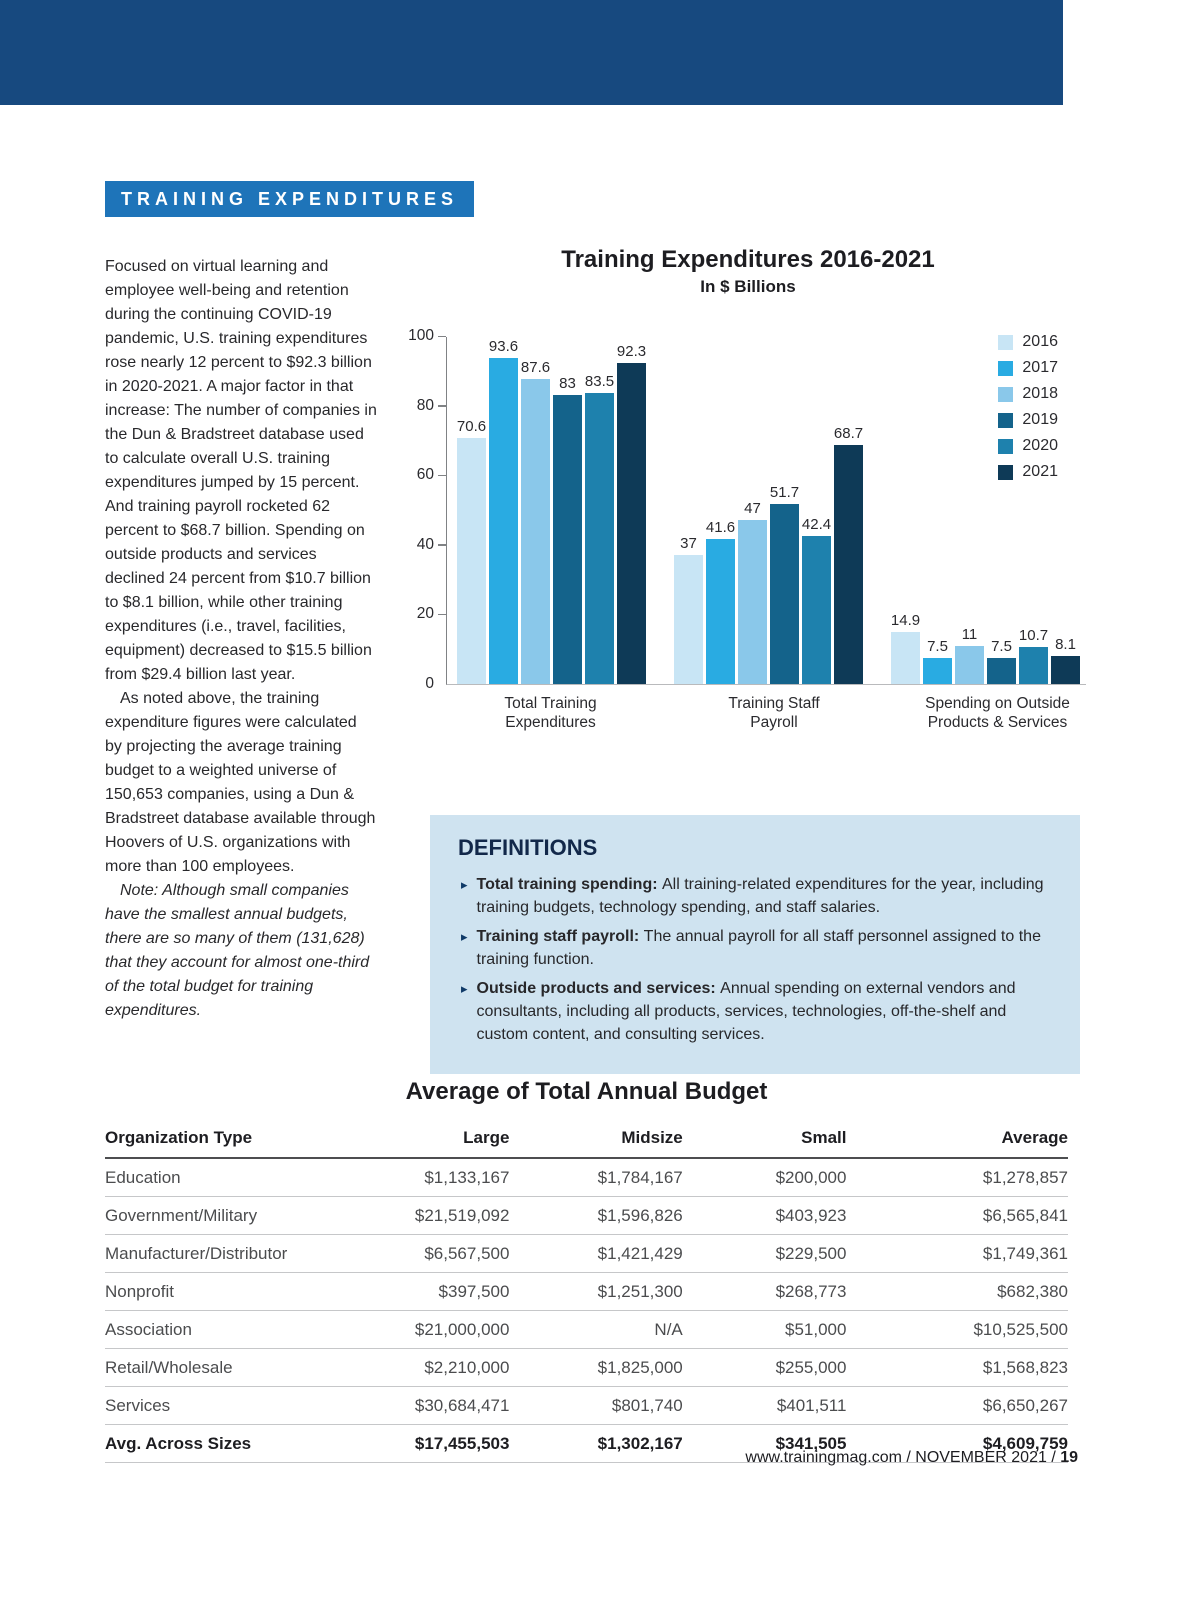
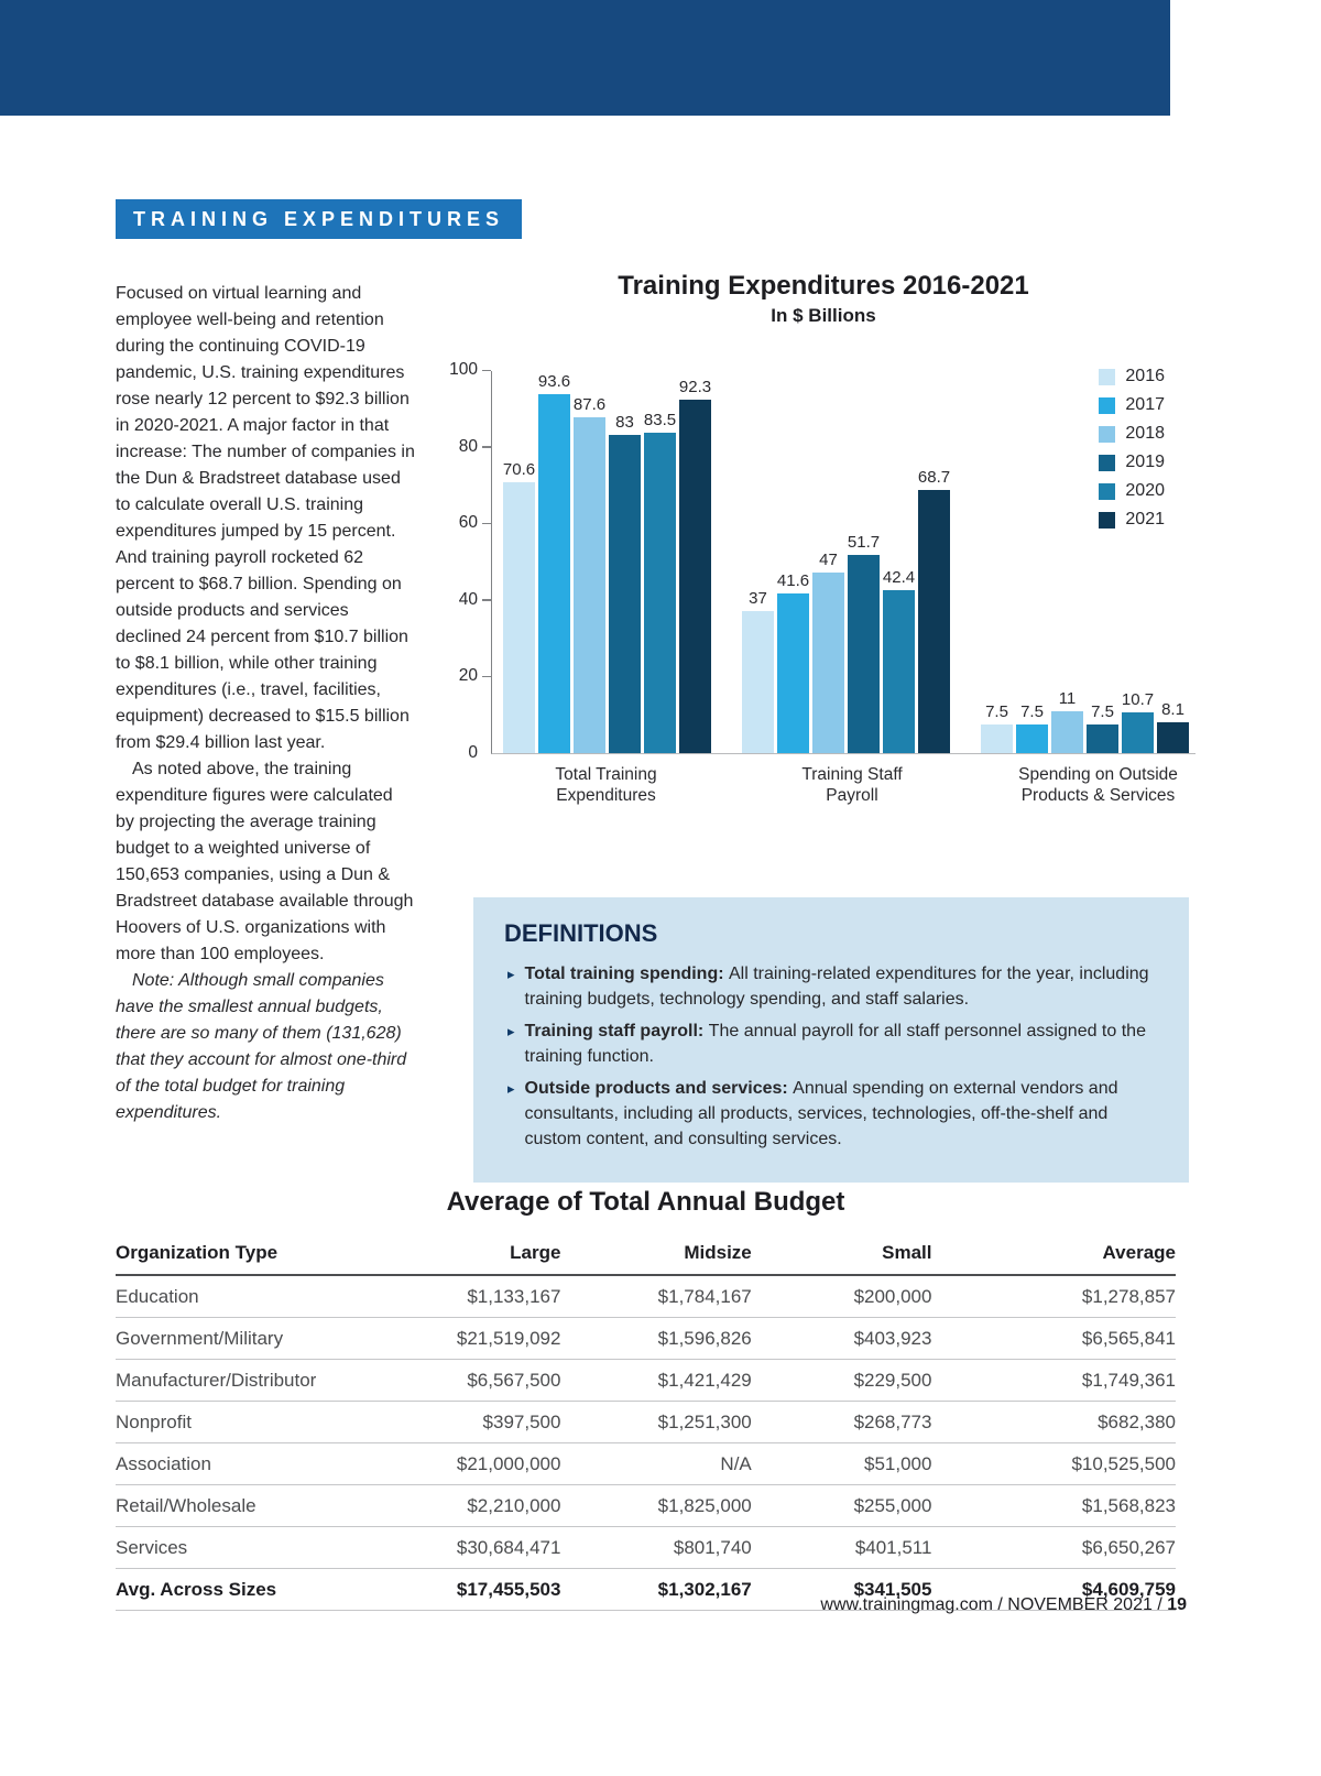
2016/Spending on Outside Products & Services: 14.9 -> 7.5
